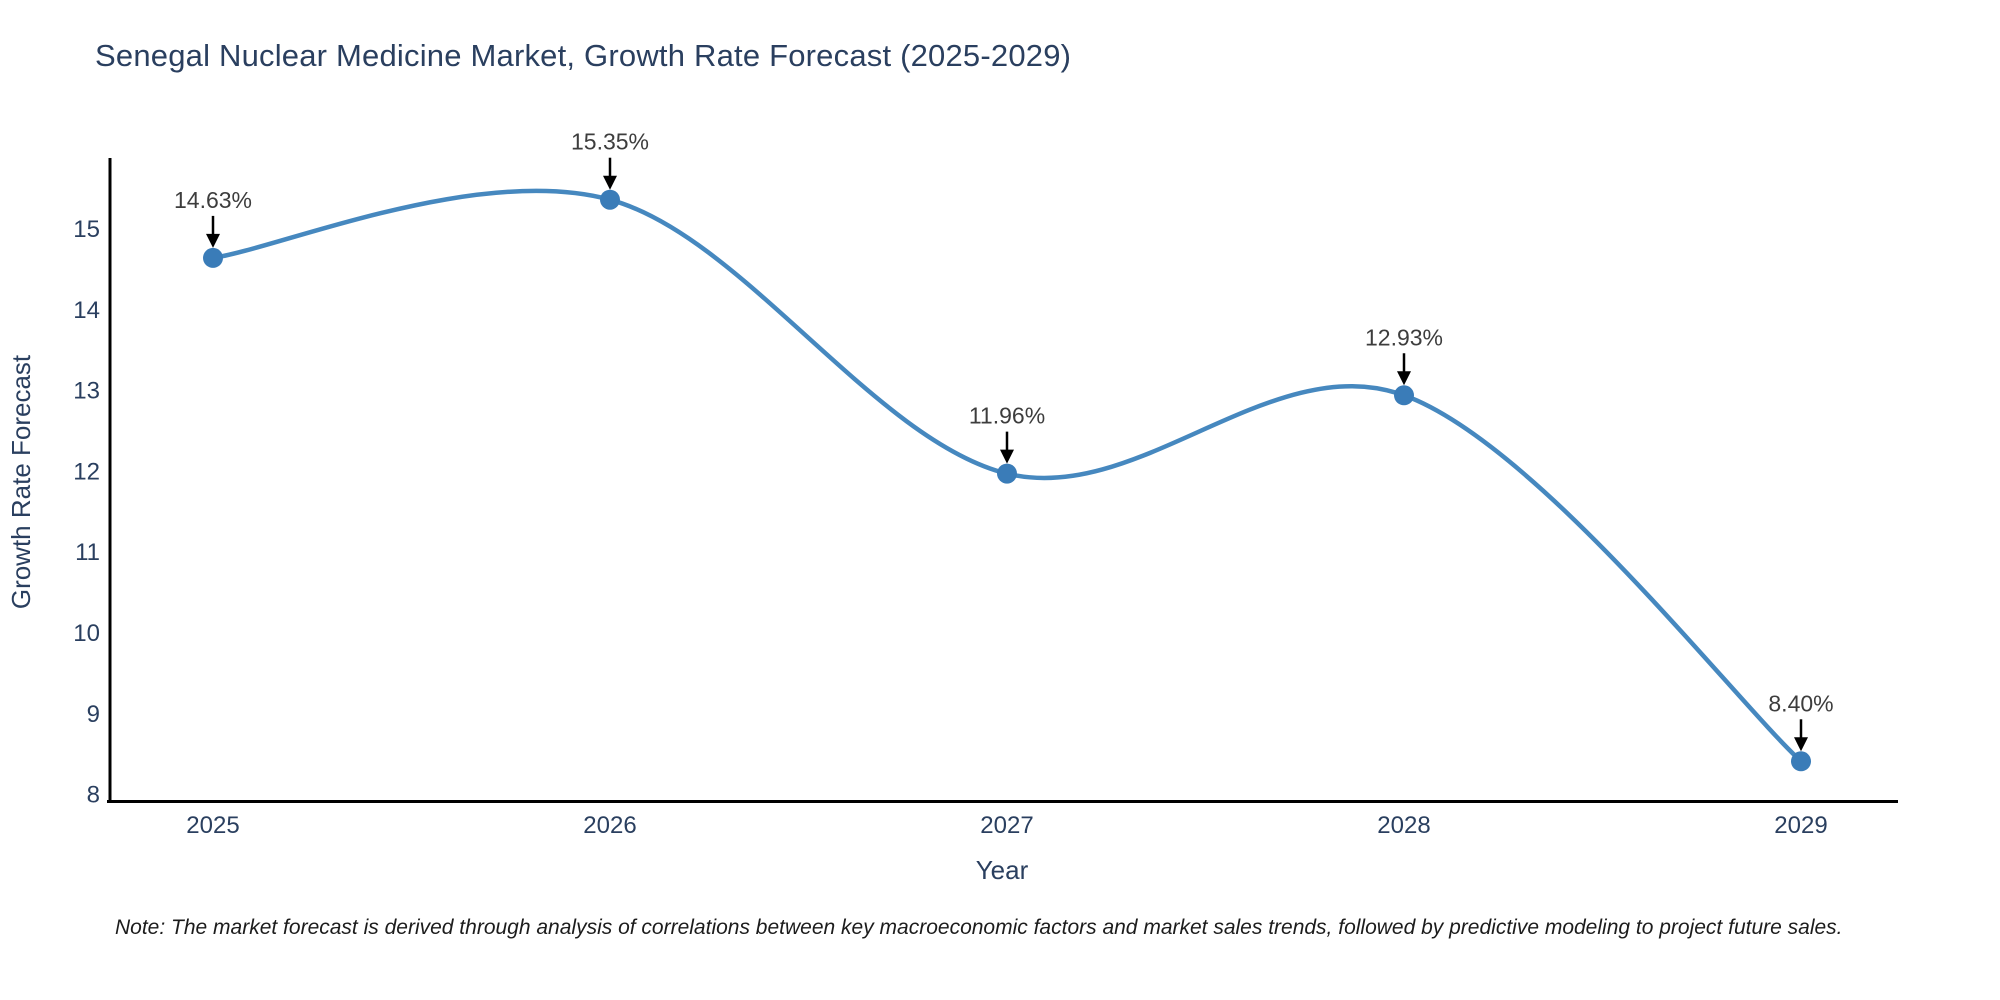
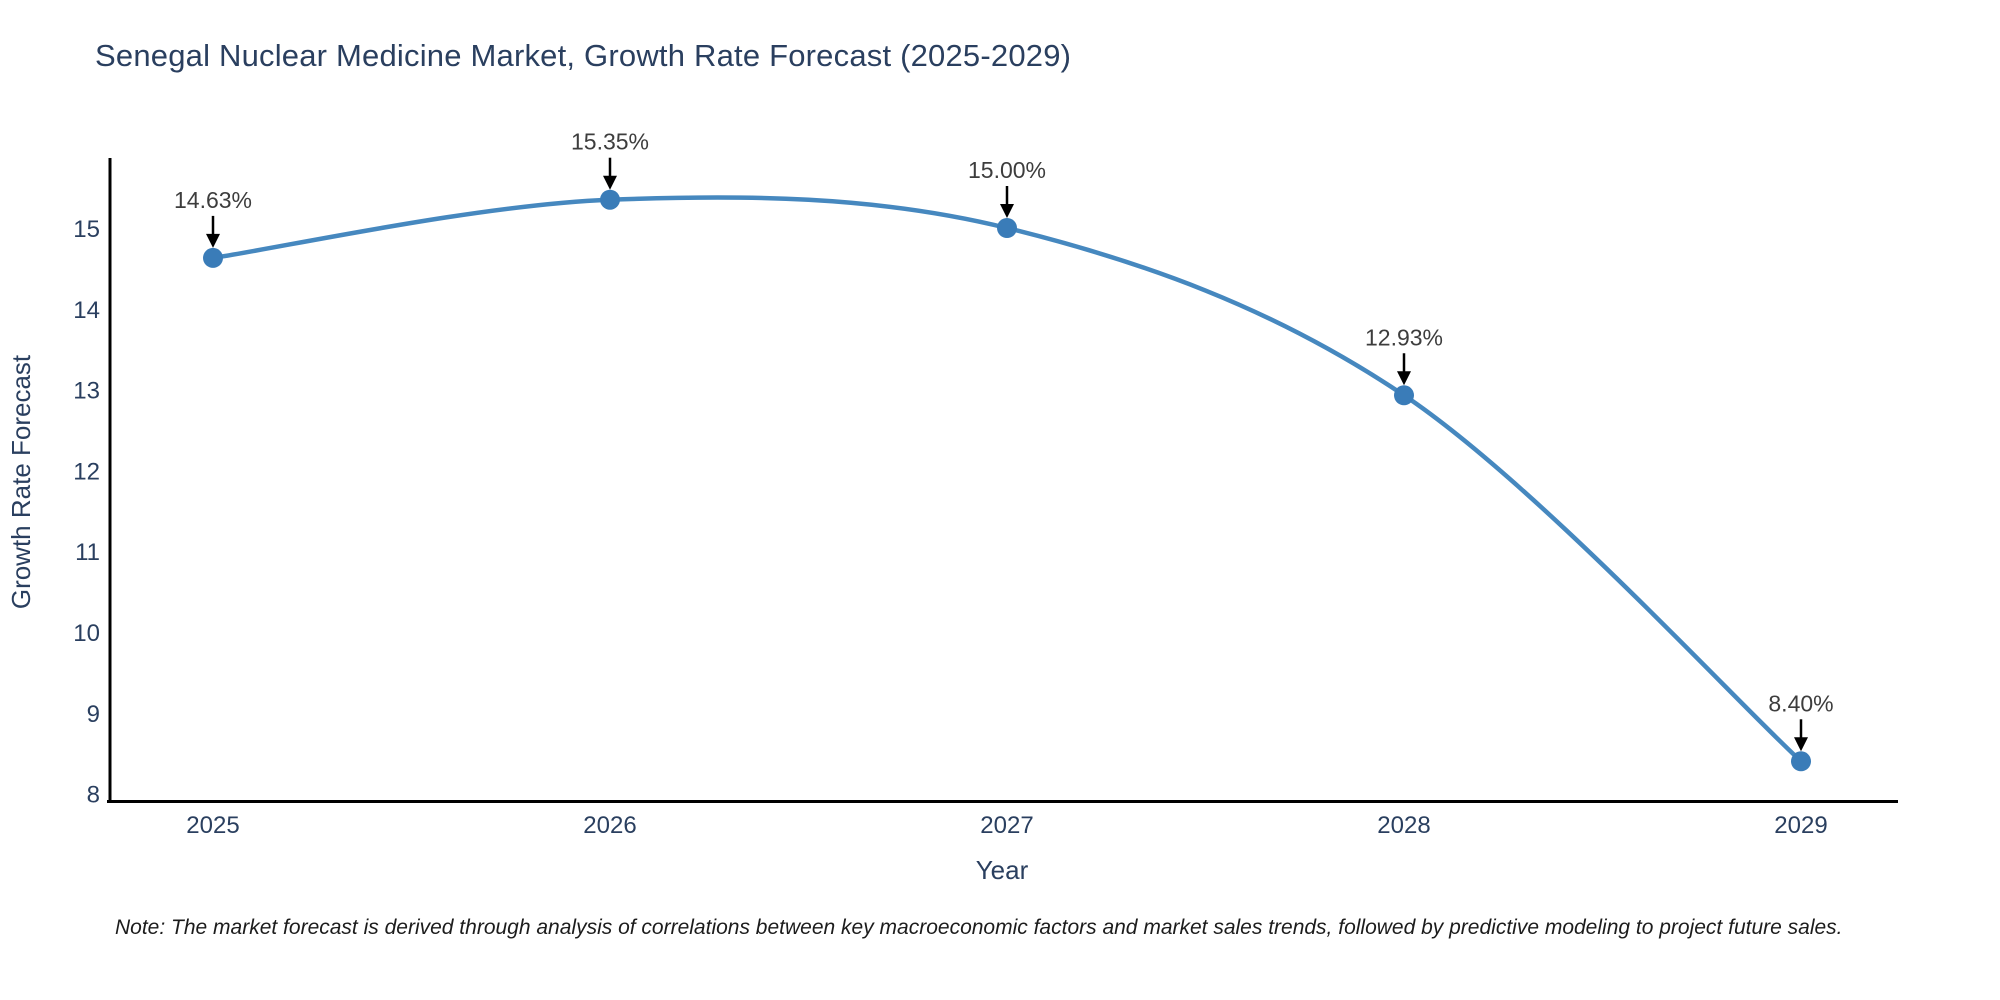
2027: 11.96% -> 15.00%
